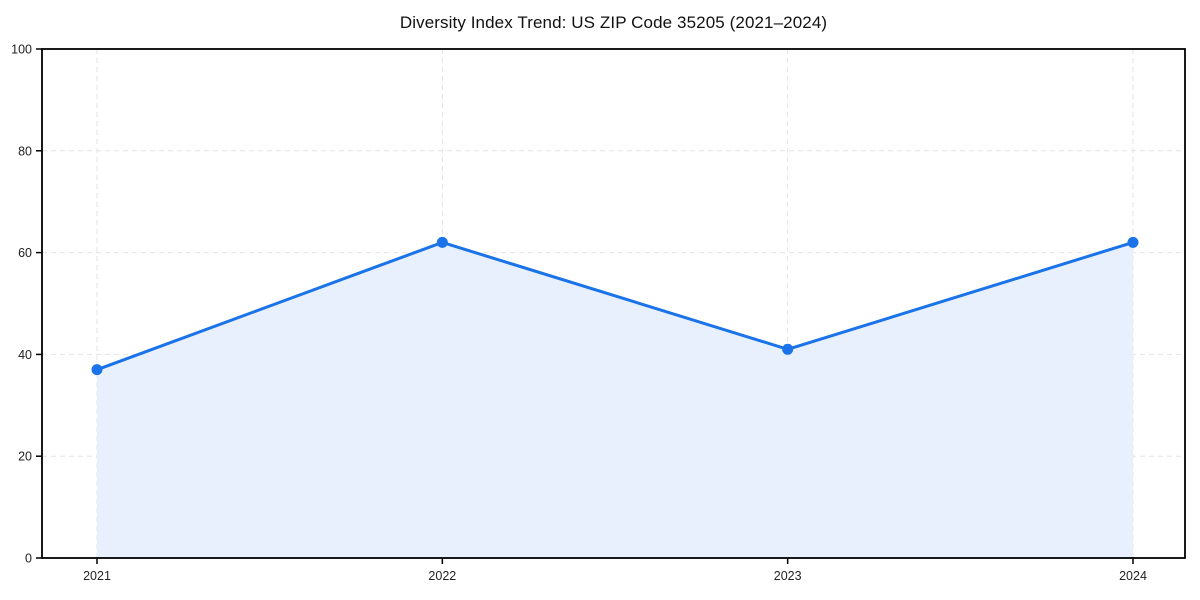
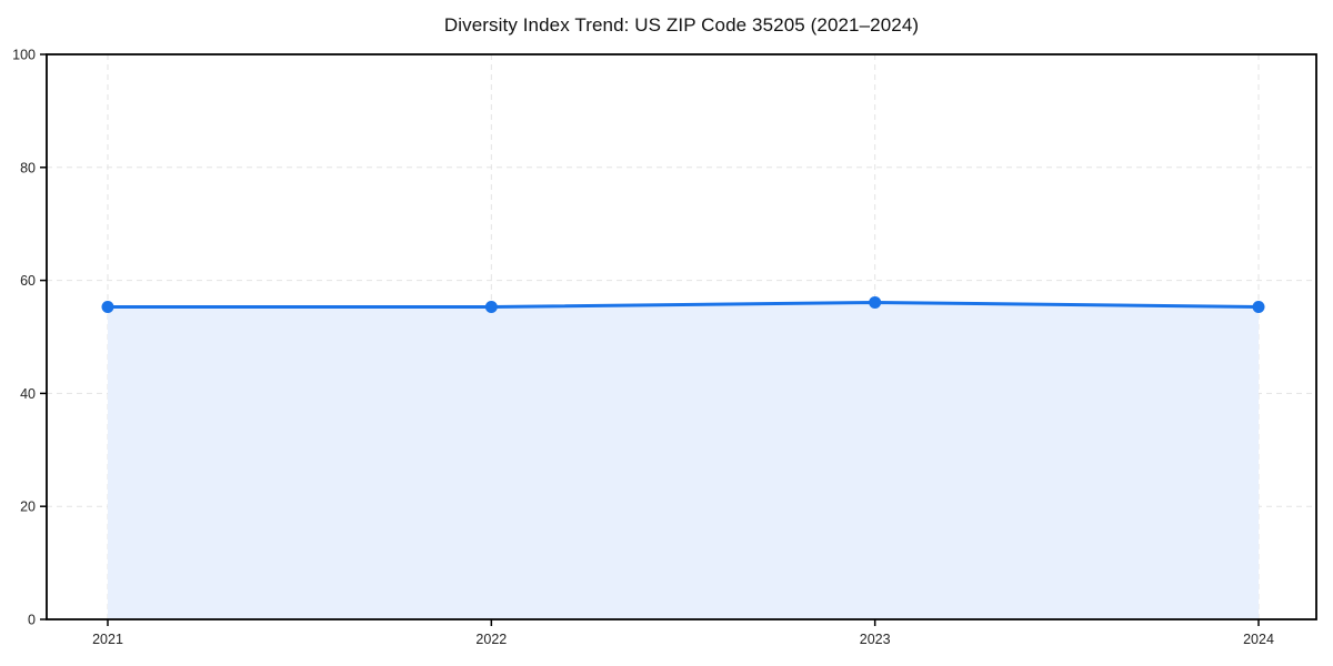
2021: 37 -> 55
2022: 62 -> 55
2023: 41 -> 56
2024: 62 -> 55
